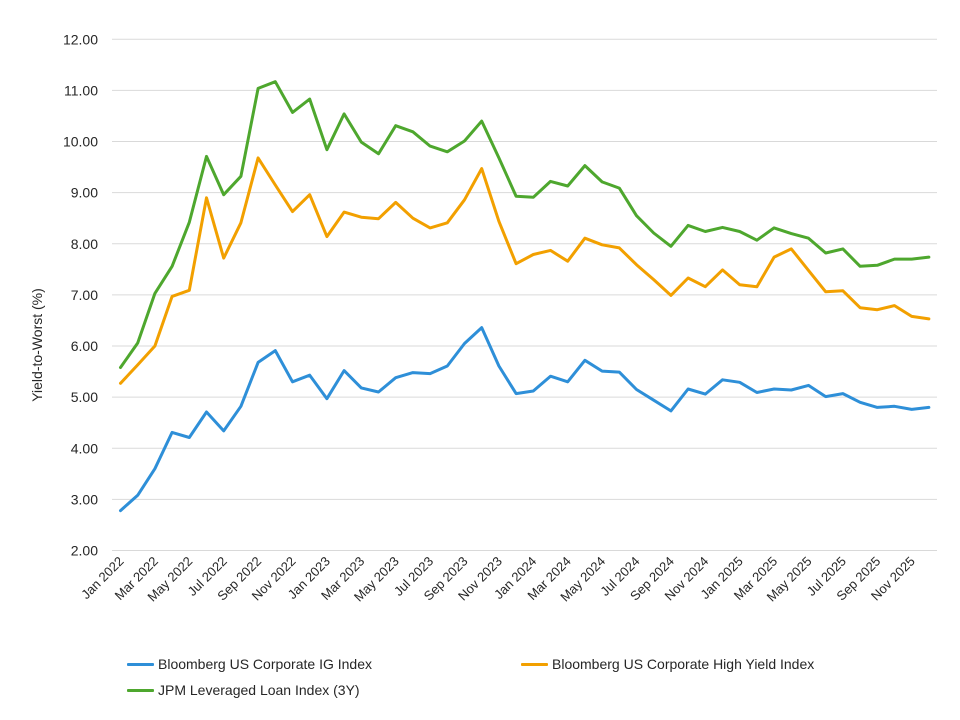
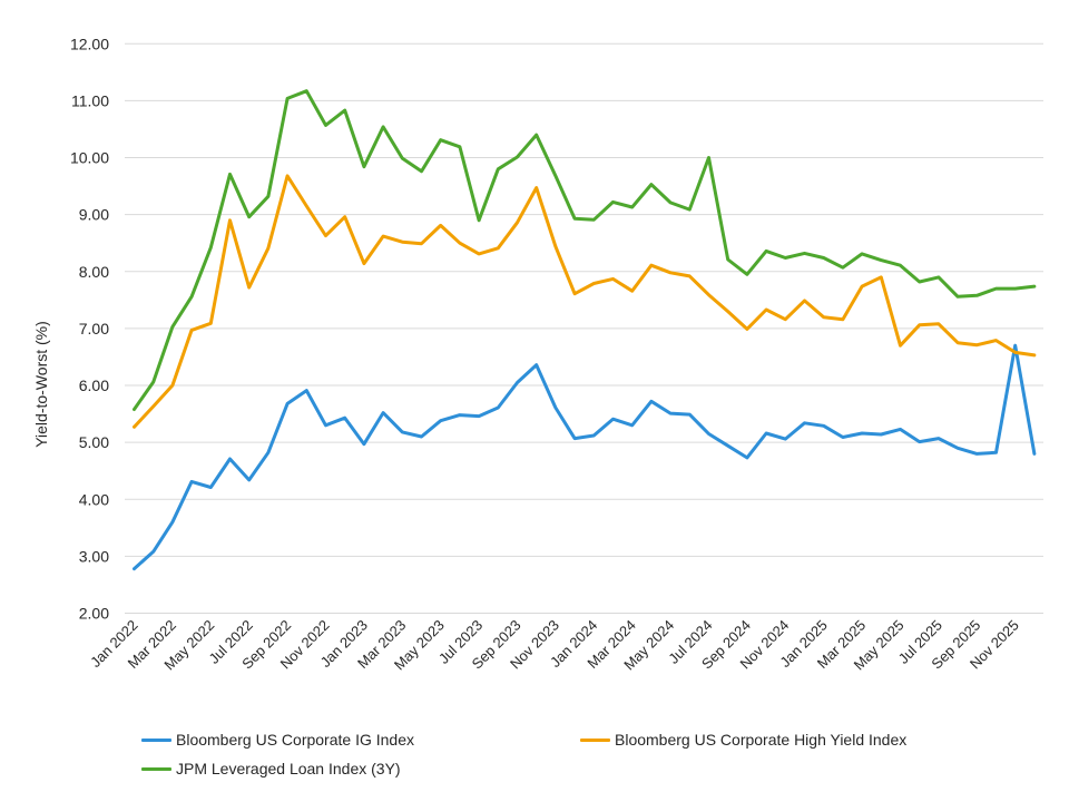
JPM Leveraged Loan Index (3Y)/Jul 2023: 9.9 -> 8.9
JPM Leveraged Loan Index (3Y)/Jul 2024: 8.6 -> 10.0
Bloomberg US Corporate High Yield Index/May 2025: 7.5 -> 6.7
Bloomberg US Corporate IG Index/Nov 2025: 4.8 -> 6.7
